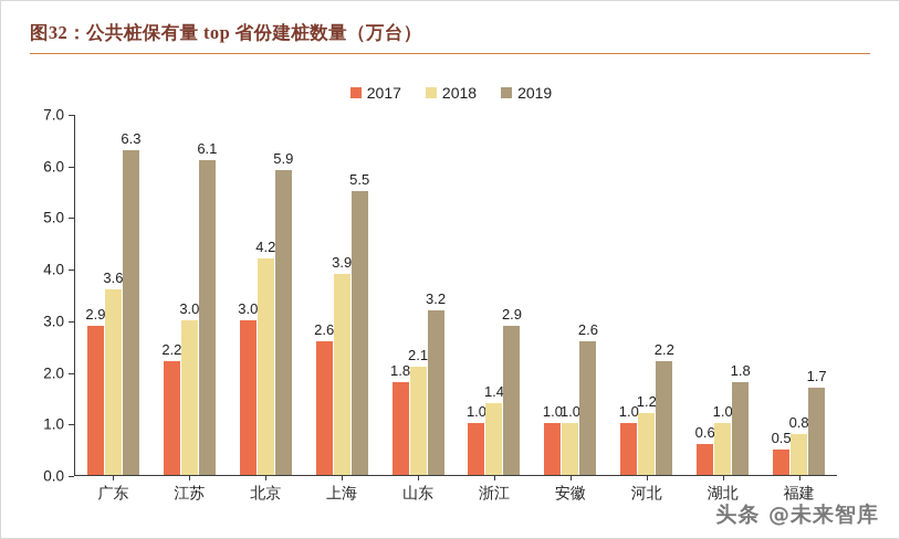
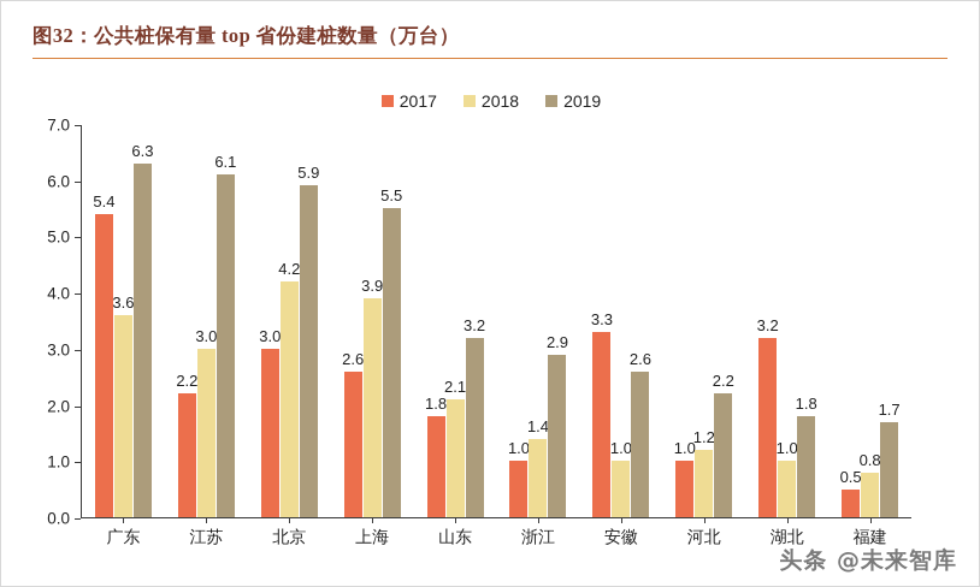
2017/广东: 2.9 -> 5.4
2017/安徽: 1.0 -> 3.3
2017/湖北: 0.6 -> 3.2
